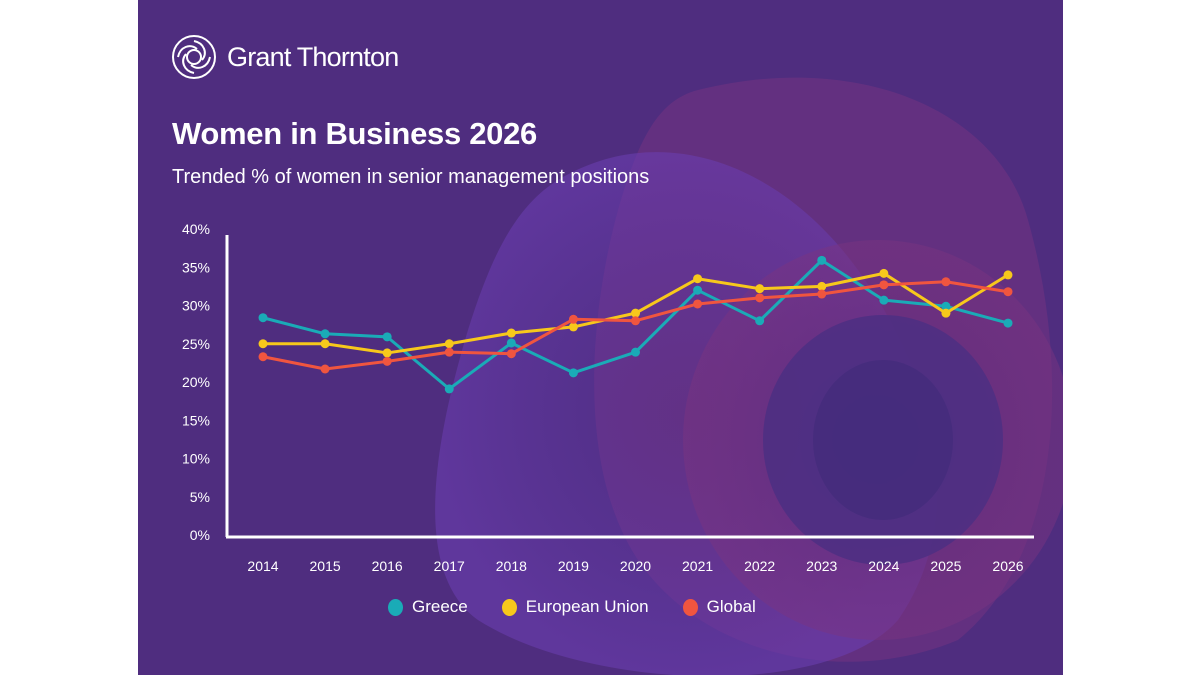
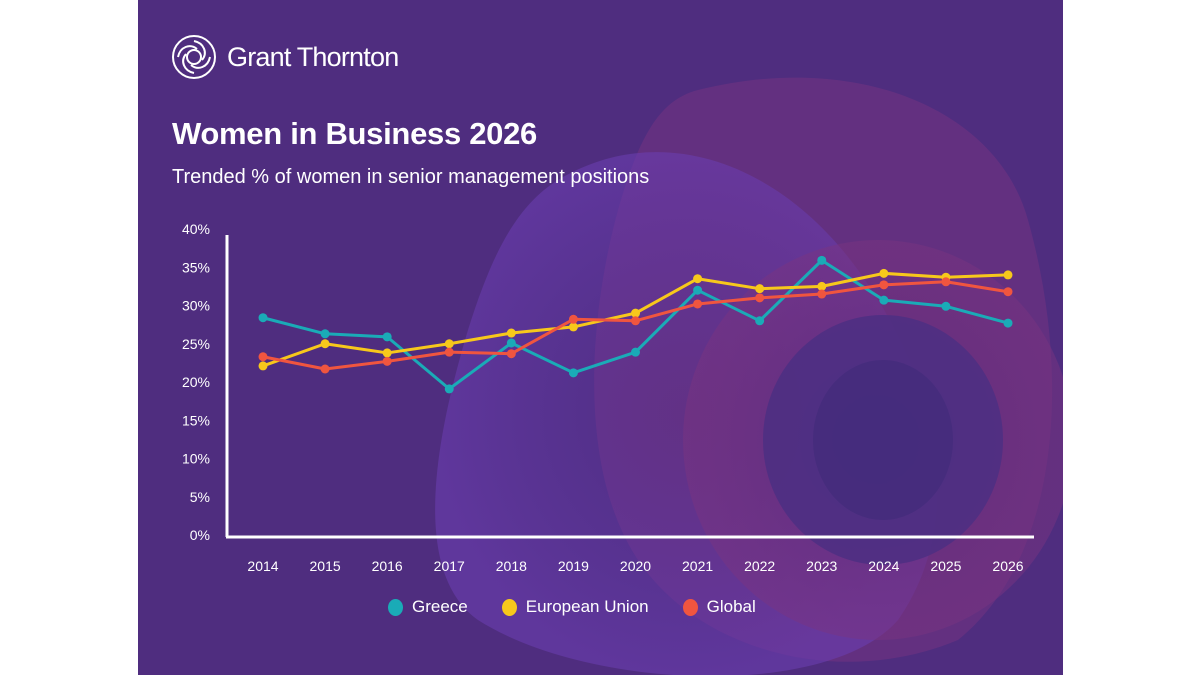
European Union/2014: 25% -> 22%
European Union/2025: 29% -> 34%
